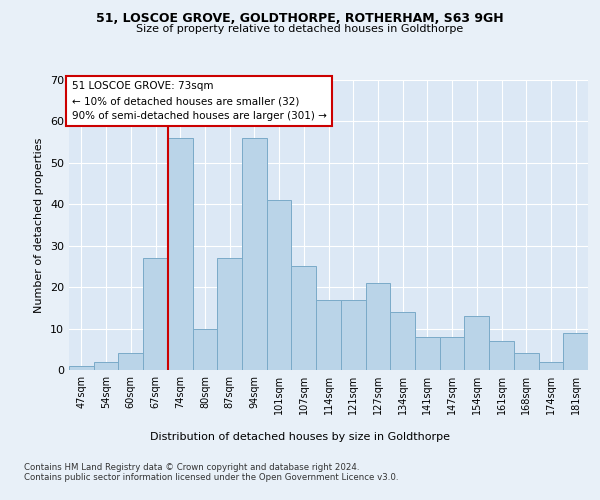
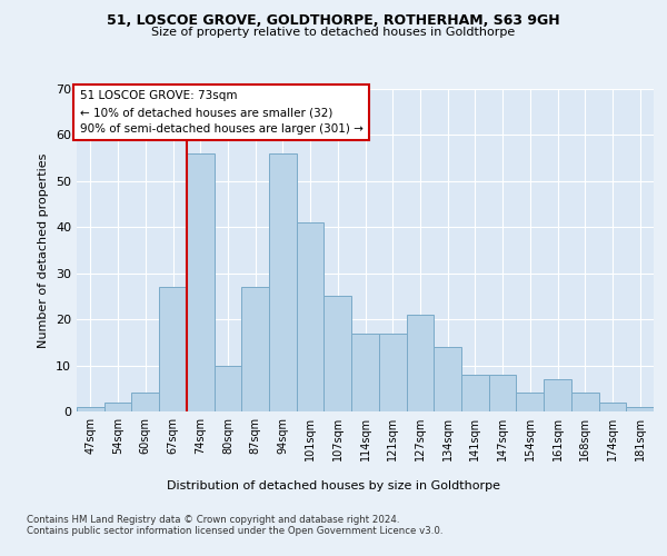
154sqm: 13 -> 4
181sqm: 9 -> 1
